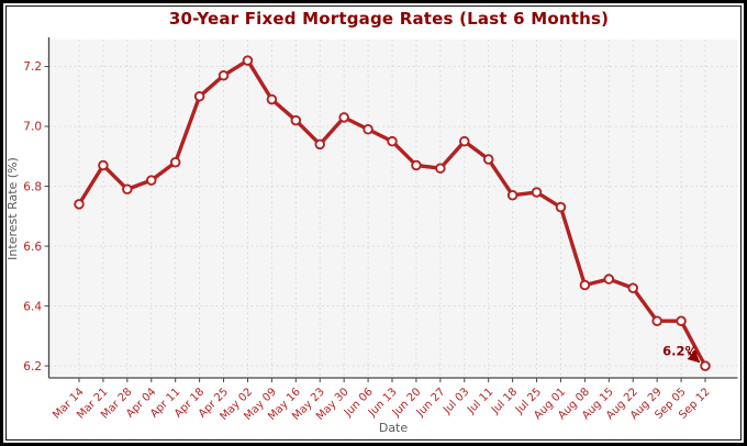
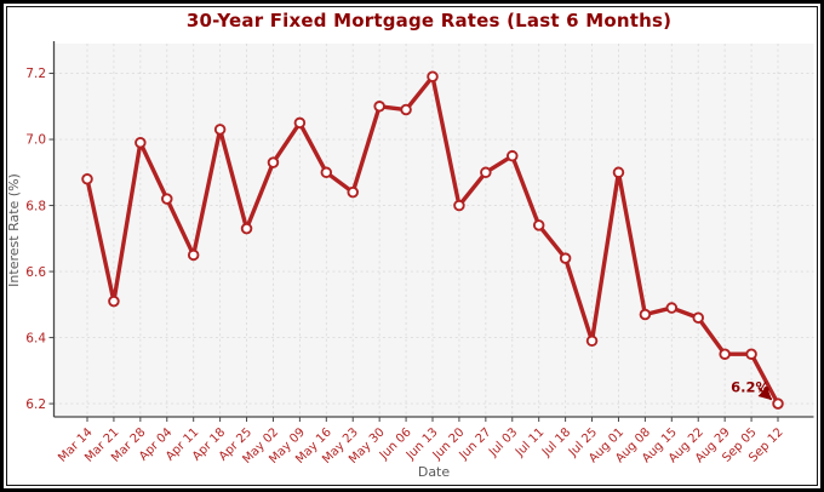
Mar 14: 6.74 -> 6.88
Mar 21: 6.87 -> 6.51
Mar 28: 6.79 -> 6.99
Apr 11: 6.88 -> 6.65
Apr 18: 7.10 -> 7.03
Apr 25: 7.17 -> 6.73
May 02: 7.22 -> 6.93
May 09: 7.09 -> 7.05
May 16: 7.02 -> 6.90
May 23: 6.94 -> 6.84
May 30: 7.03 -> 7.10
Jun 06: 6.99 -> 7.09
Jun 13: 6.95 -> 7.19
Jun 20: 6.87 -> 6.80
Jun 27: 6.86 -> 6.90
Jul 11: 6.89 -> 6.74
Jul 18: 6.77 -> 6.64
Jul 25: 6.78 -> 6.39
Aug 01: 6.73 -> 6.90
